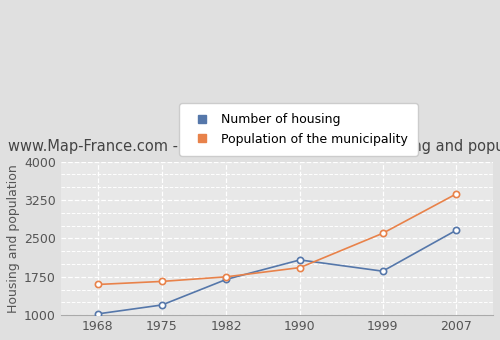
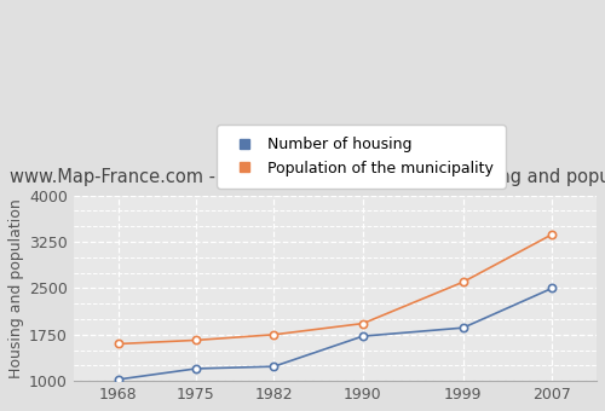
Number of housing/1982: 1700 -> 1240
Number of housing/1990: 2080 -> 1720
Number of housing/2007: 2660 -> 2500
